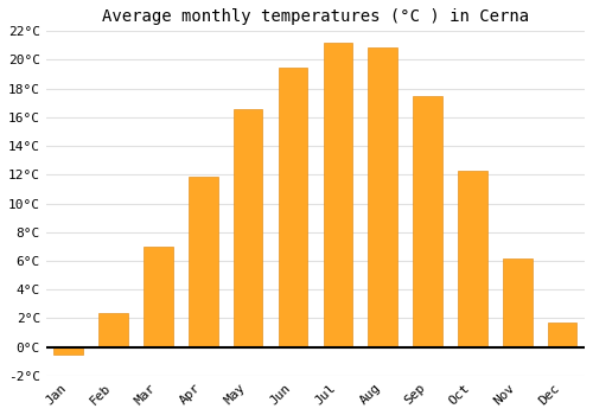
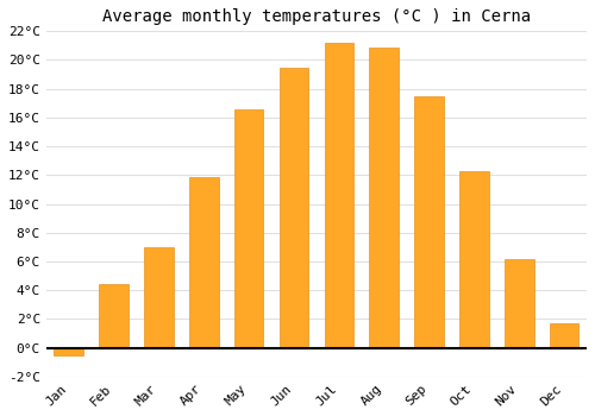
Feb: 2.4°C -> 4.4°C
